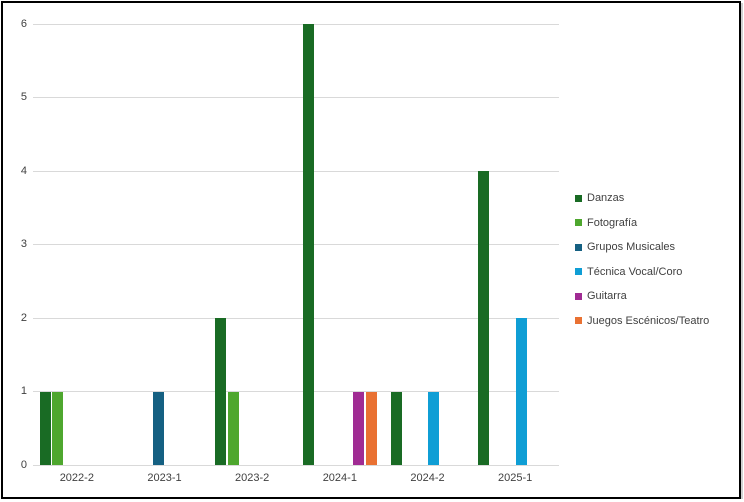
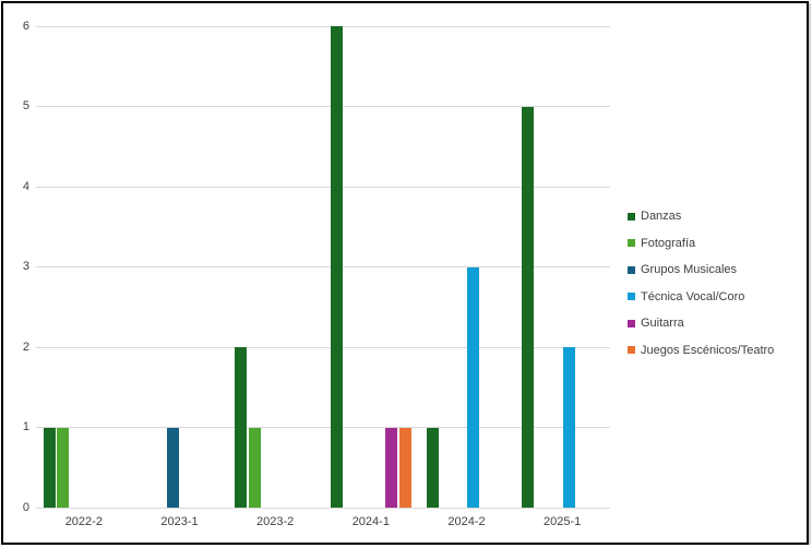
Técnica Vocal/Coro/2024-2: 1 -> 3
Danzas/2025-1: 4 -> 5
